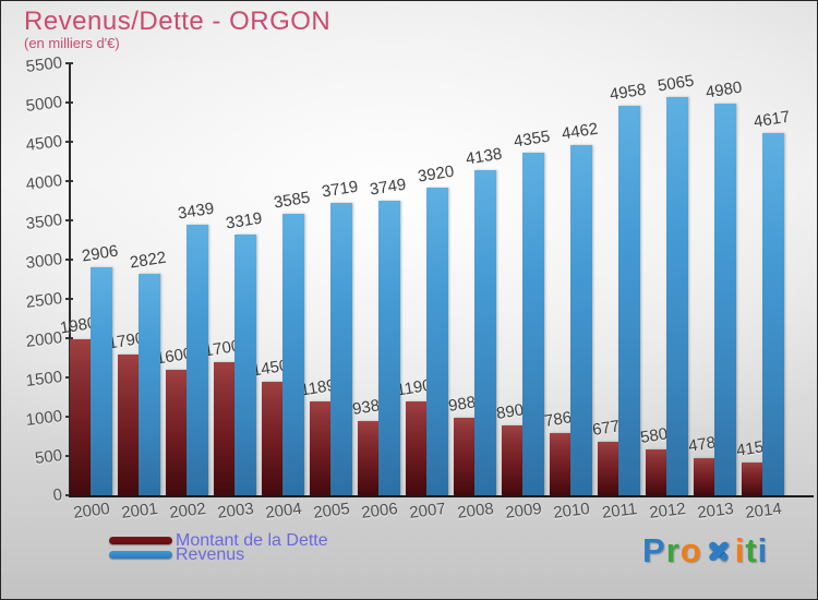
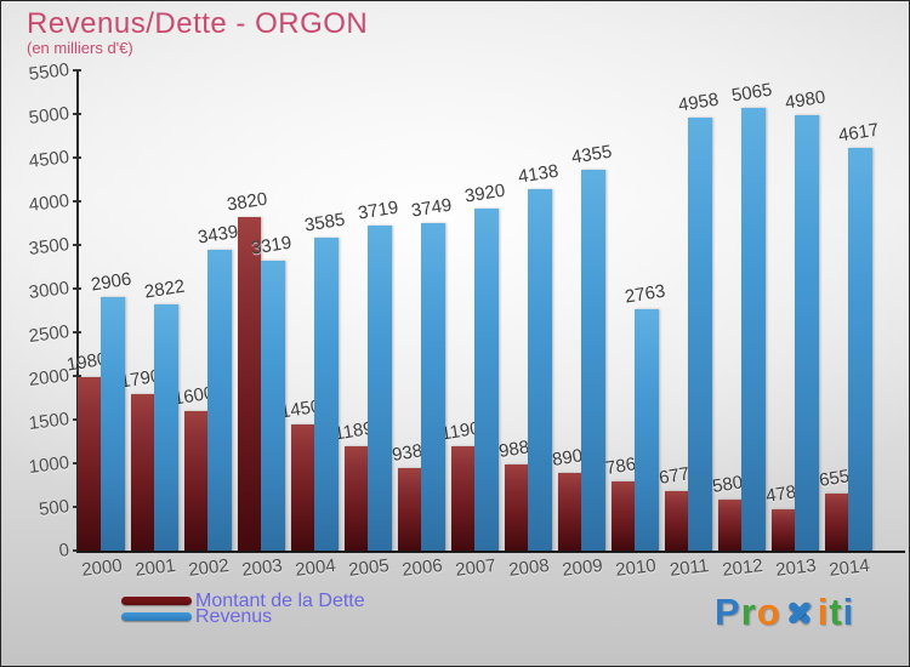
Montant de la Dette/2003: 1700 -> 3820
Revenus/2010: 4462 -> 2763
Montant de la Dette/2014: 415 -> 655
